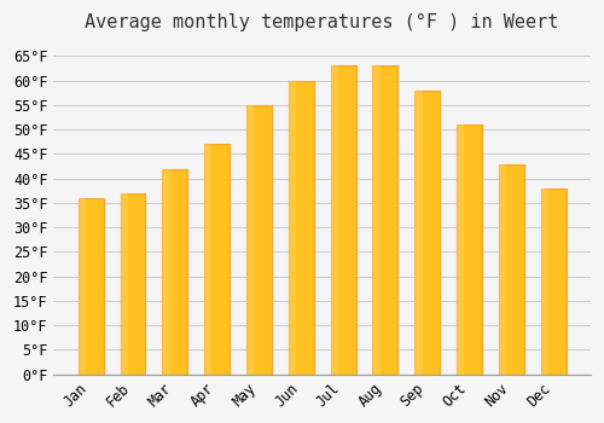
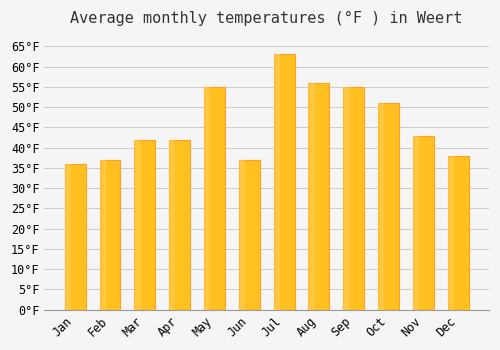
Apr: 47°F -> 42°F
Jun: 60°F -> 37°F
Aug: 63°F -> 56°F
Sep: 58°F -> 55°F
